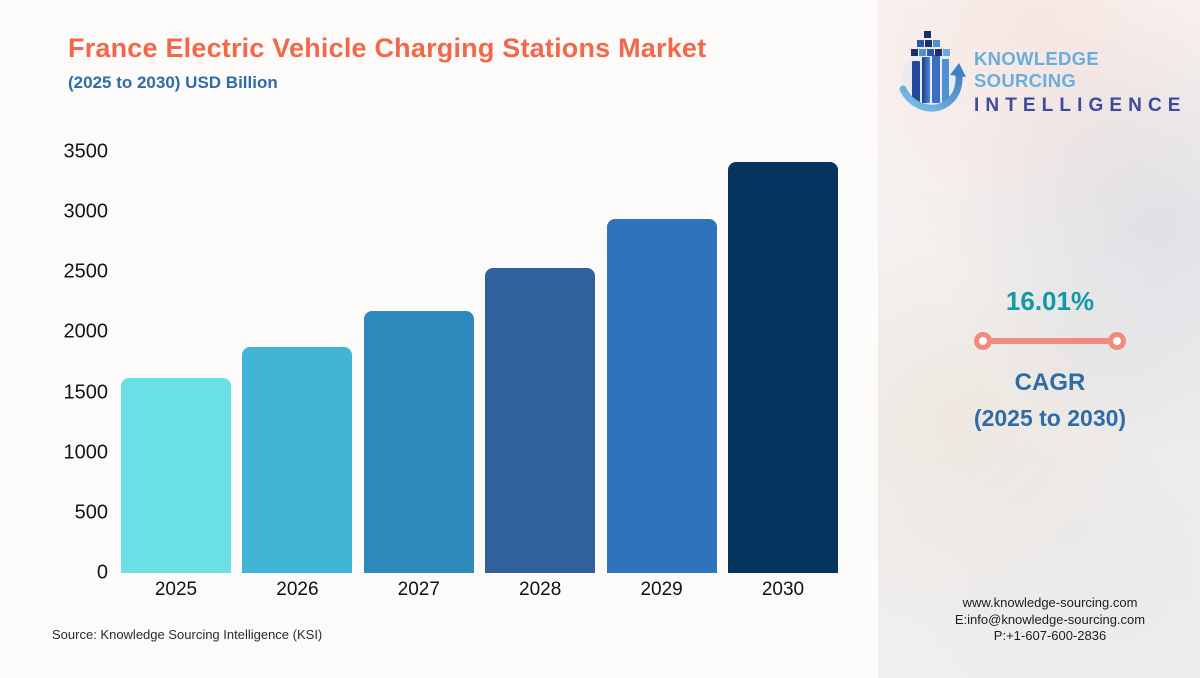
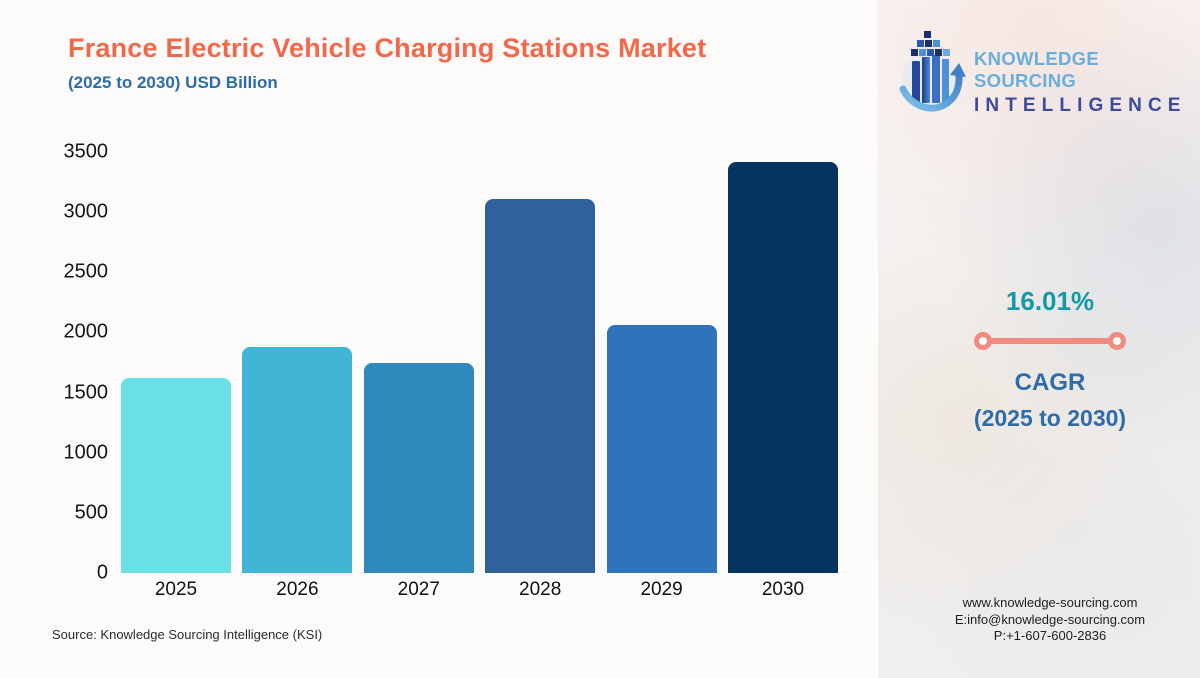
2027: 2180 -> 1750
2028: 2540 -> 3110
2029: 2940 -> 2060
